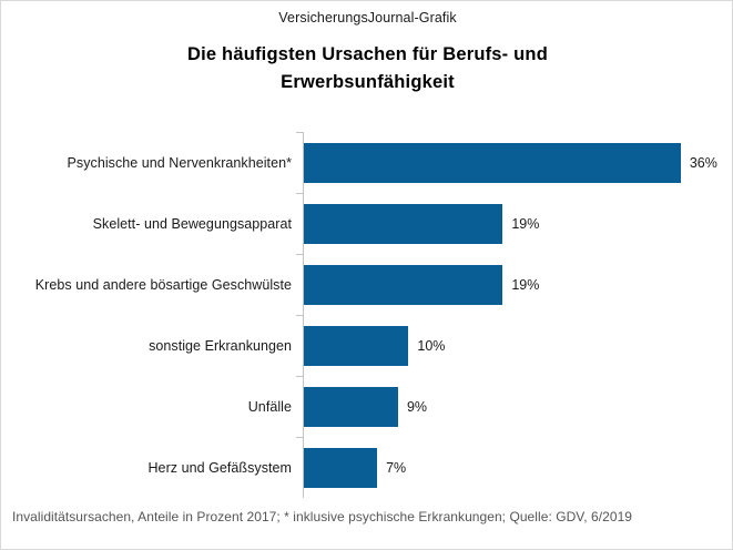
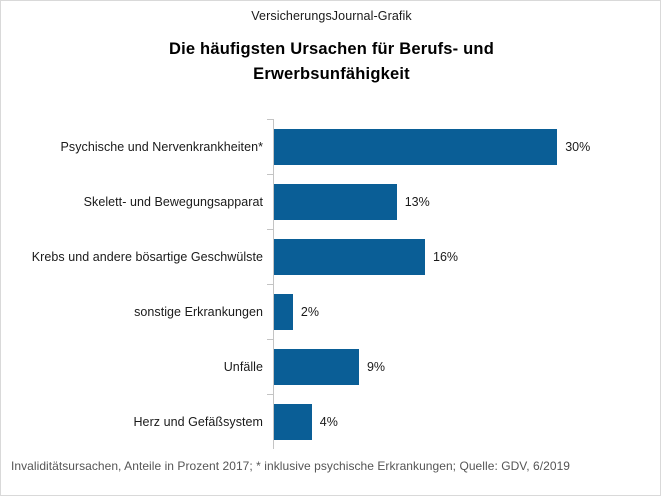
Psychische und Nervenkrankheiten*: 36% -> 30%
Skelett- und Bewegungsapparat: 19% -> 13%
Krebs und andere bösartige Geschwülste: 19% -> 16%
sonstige Erkrankungen: 10% -> 2%
Herz und Gefäßsystem: 7% -> 4%
